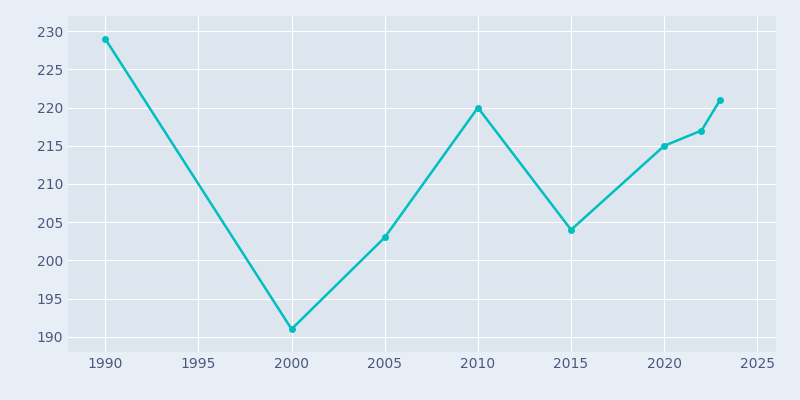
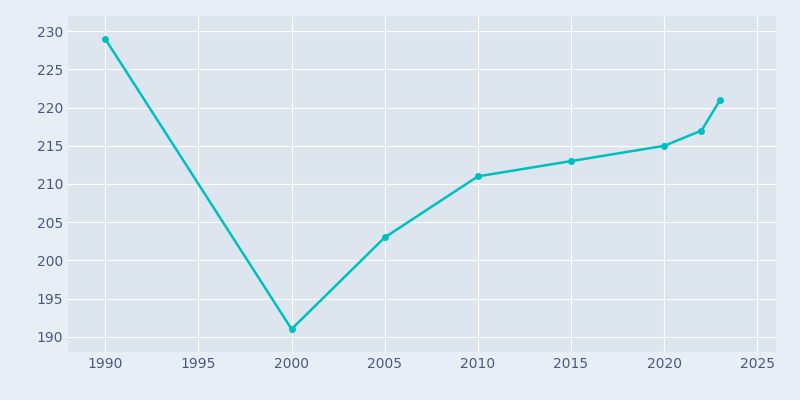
2010: 220 -> 211
2015: 204 -> 213
